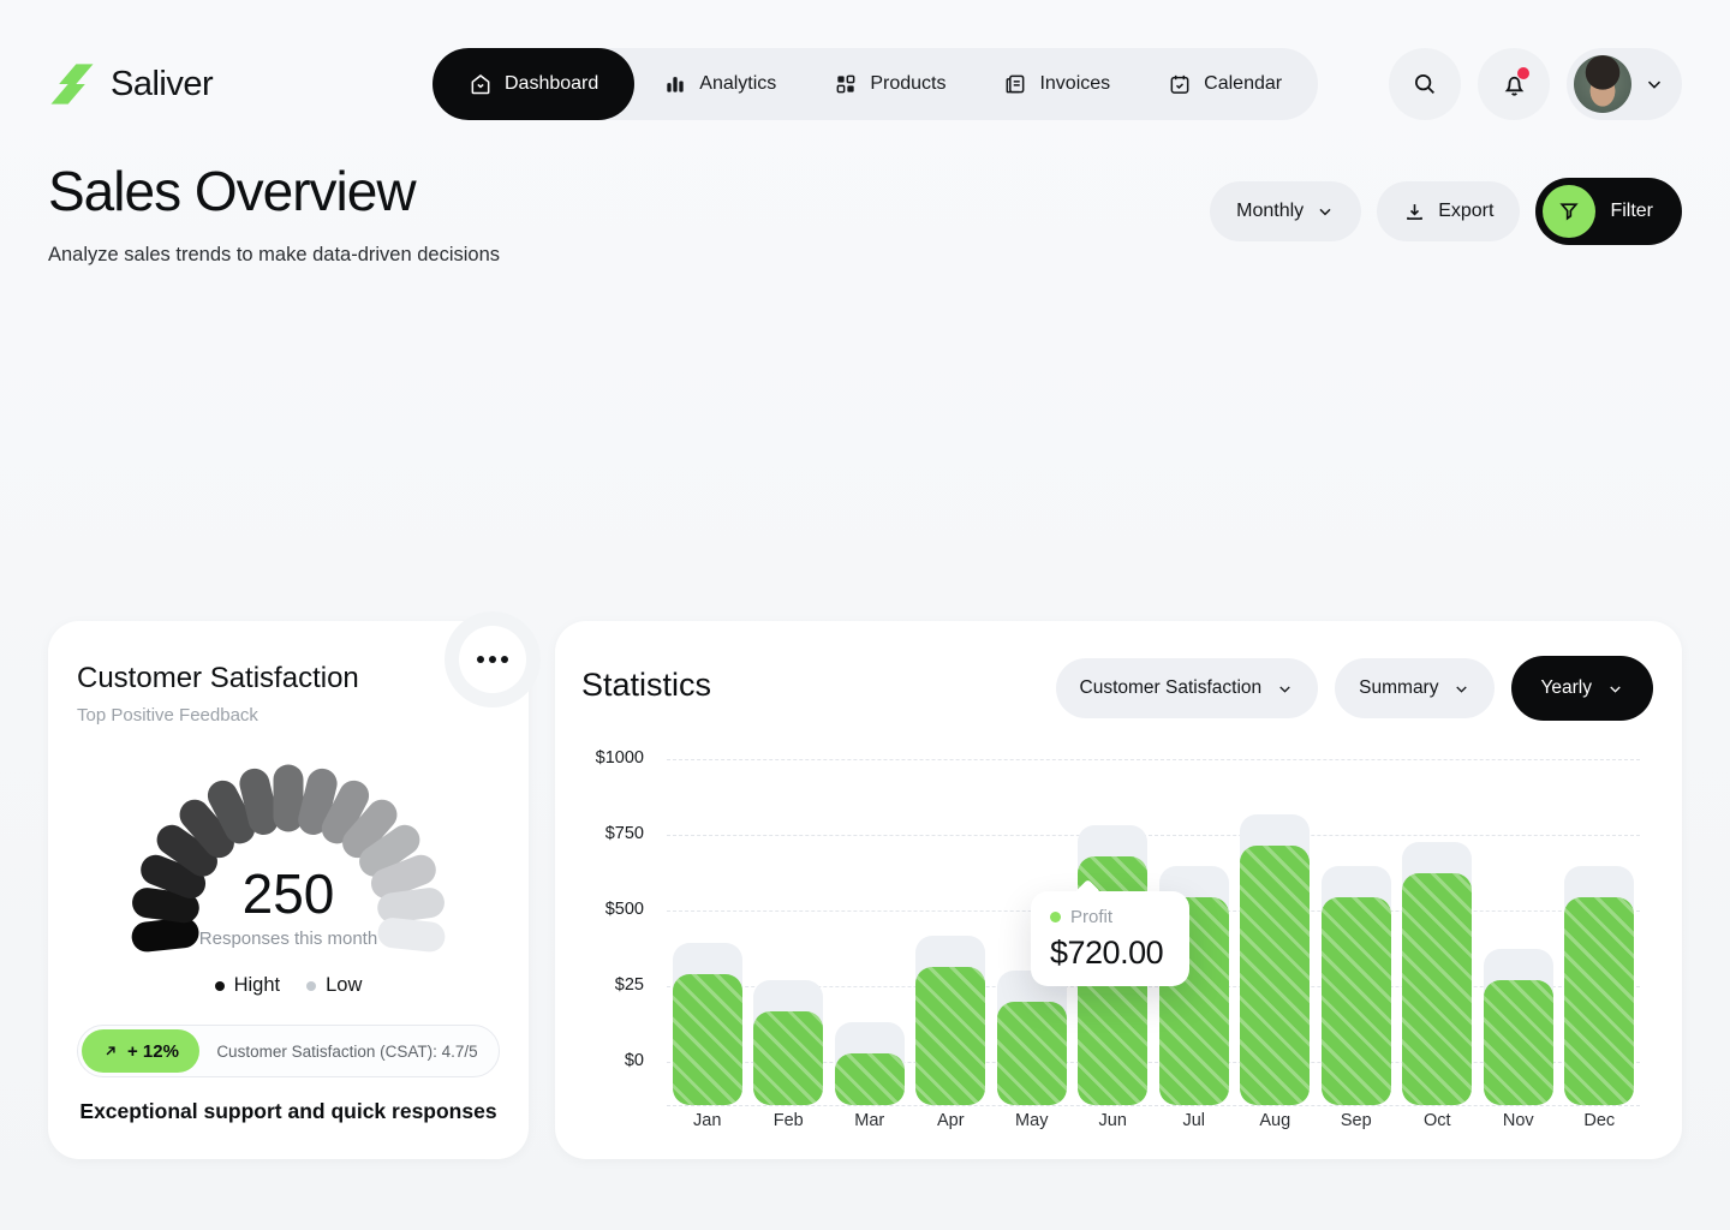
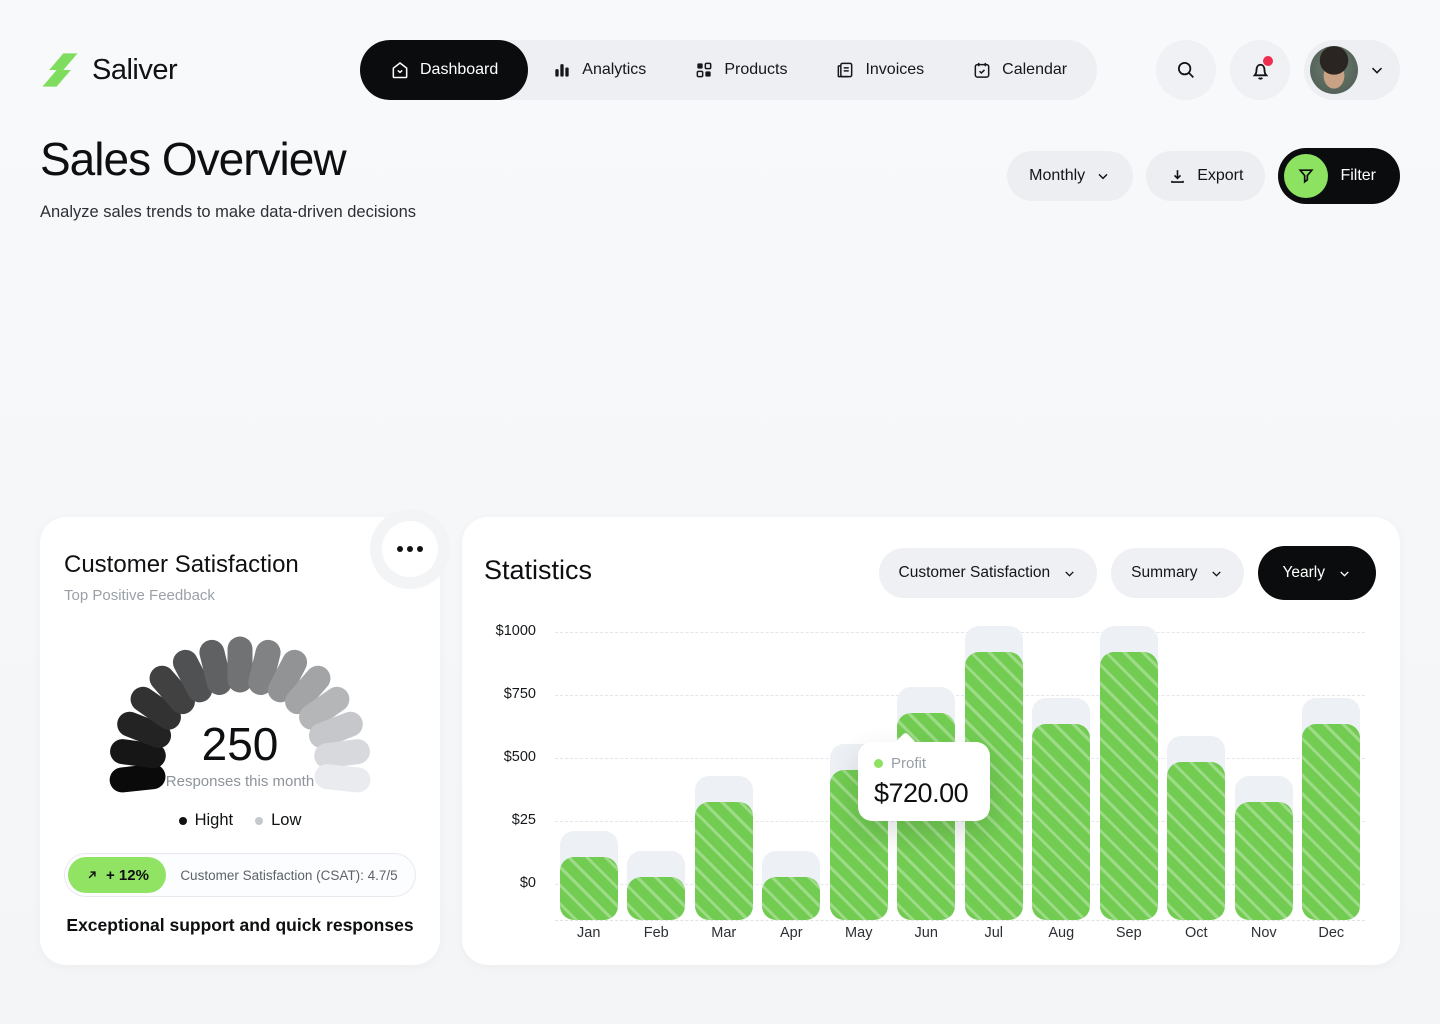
Jan: $380 -> $220
Feb: $270 -> $150
Mar: $150 -> $410
Apr: $400 -> $150
May: $300 -> $520
Jul: $600 -> $930
Aug: $750 -> $680
Sep: $600 -> $930
Oct: $670 -> $550
Nov: $360 -> $410
Dec: $600 -> $680
